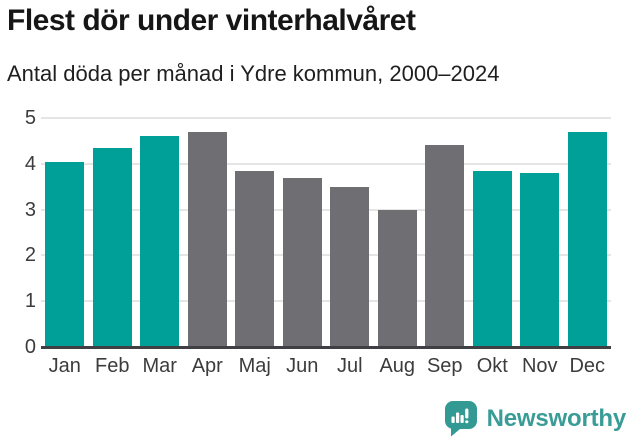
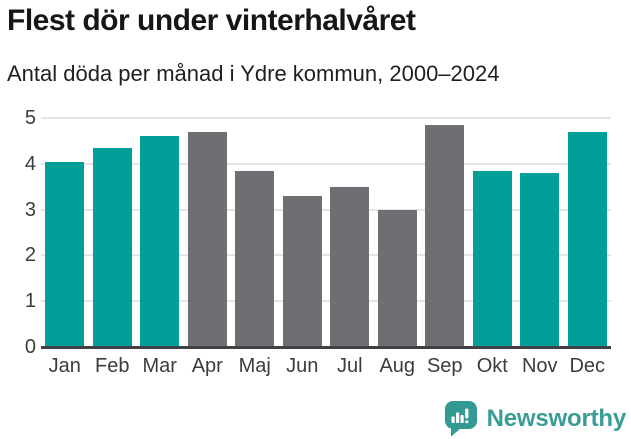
Jun: 3.7 -> 3.3
Sep: 4.4 -> 4.8
